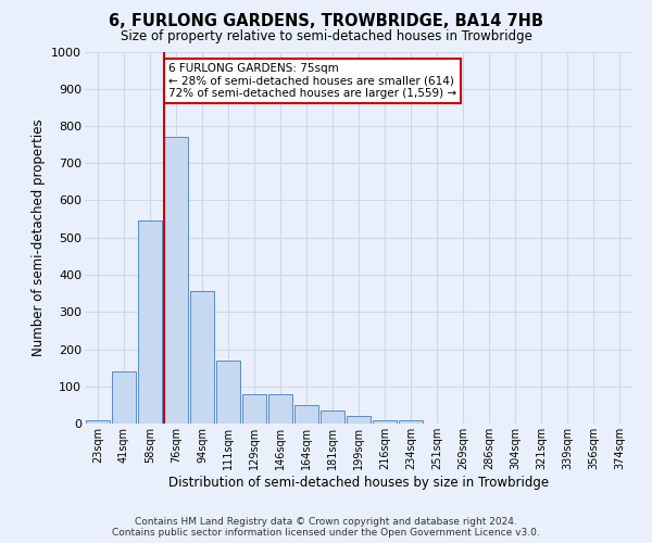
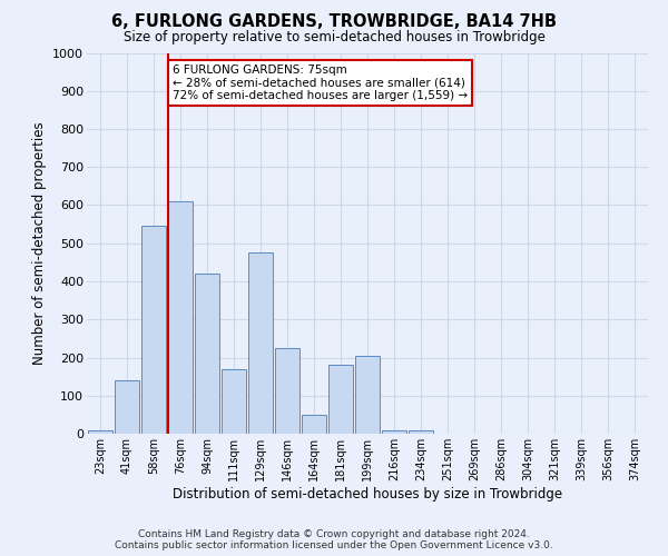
76sqm: 770 -> 610
94sqm: 355 -> 420
129sqm: 80 -> 475
146sqm: 80 -> 225
181sqm: 35 -> 180
199sqm: 20 -> 205
